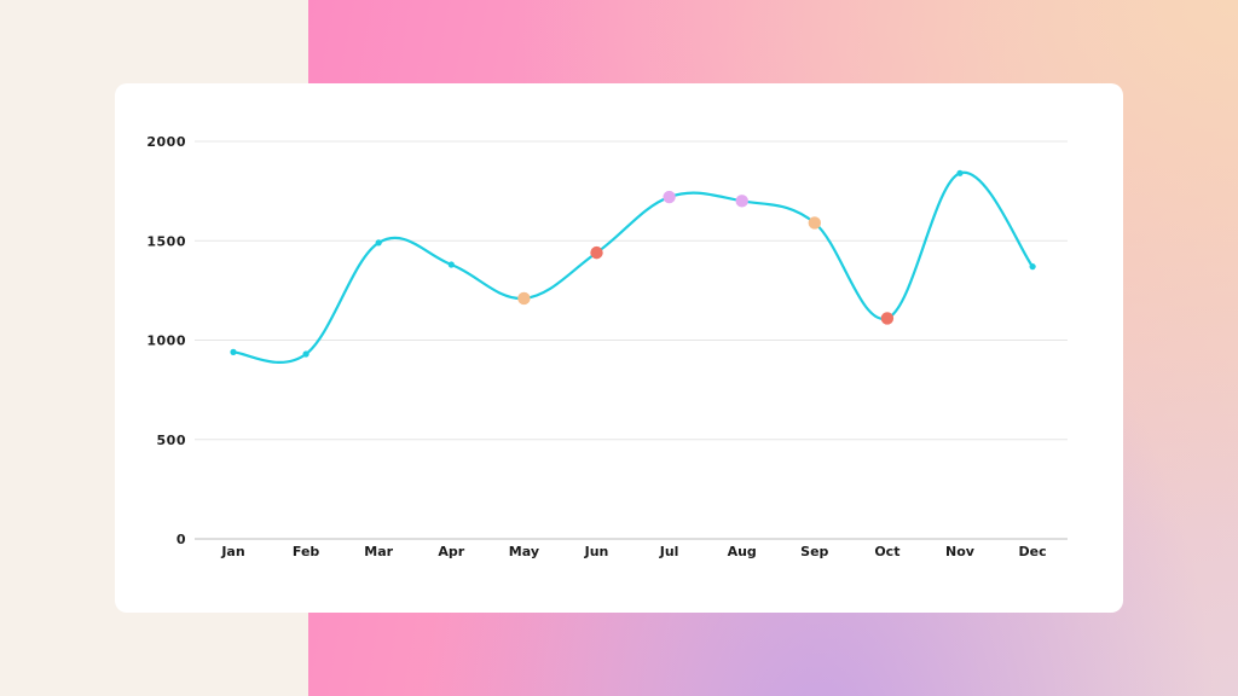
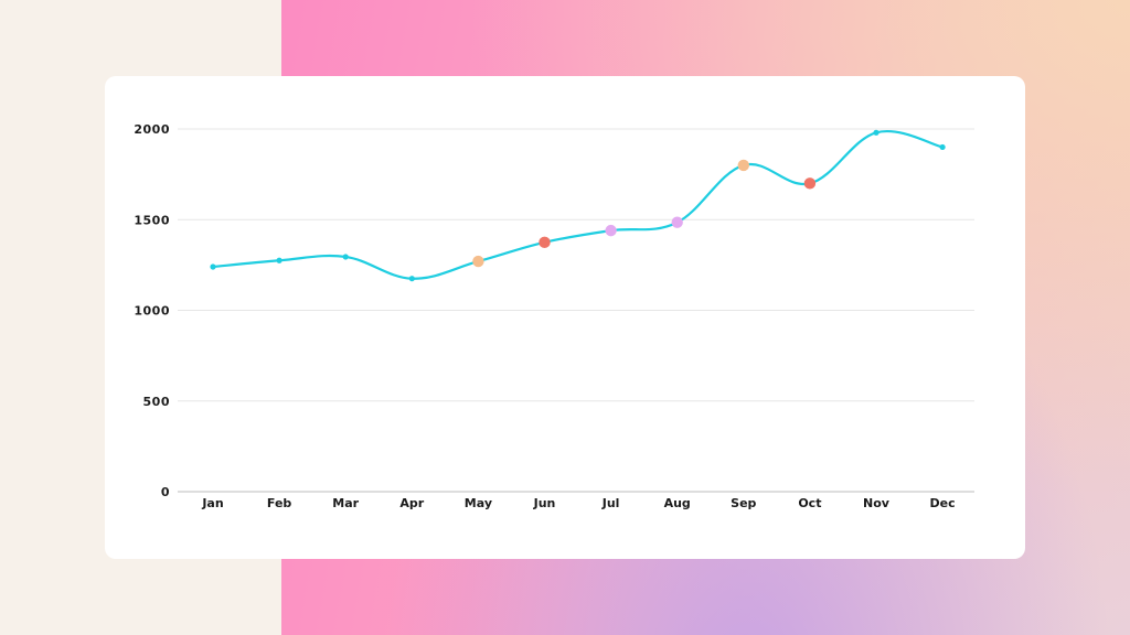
Jan: 940 -> 1240
Feb: 930 -> 1280
Mar: 1490 -> 1300
Apr: 1380 -> 1180
May: 1210 -> 1270
Jun: 1440 -> 1380
Jul: 1720 -> 1440
Aug: 1700 -> 1480
Sep: 1590 -> 1800
Oct: 1110 -> 1700
Nov: 1840 -> 1980
Dec: 1370 -> 1900
